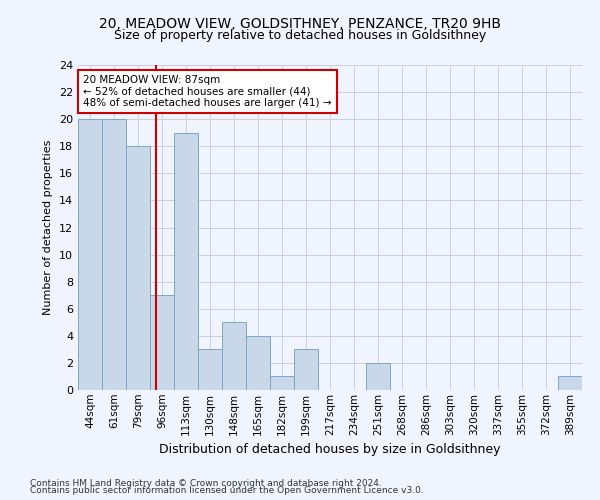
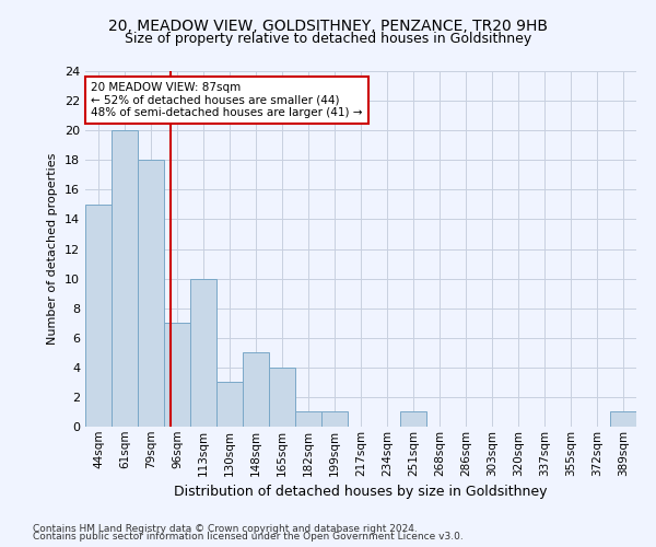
44sqm: 20 -> 15
113sqm: 19 -> 10
199sqm: 3 -> 1
251sqm: 2 -> 1
